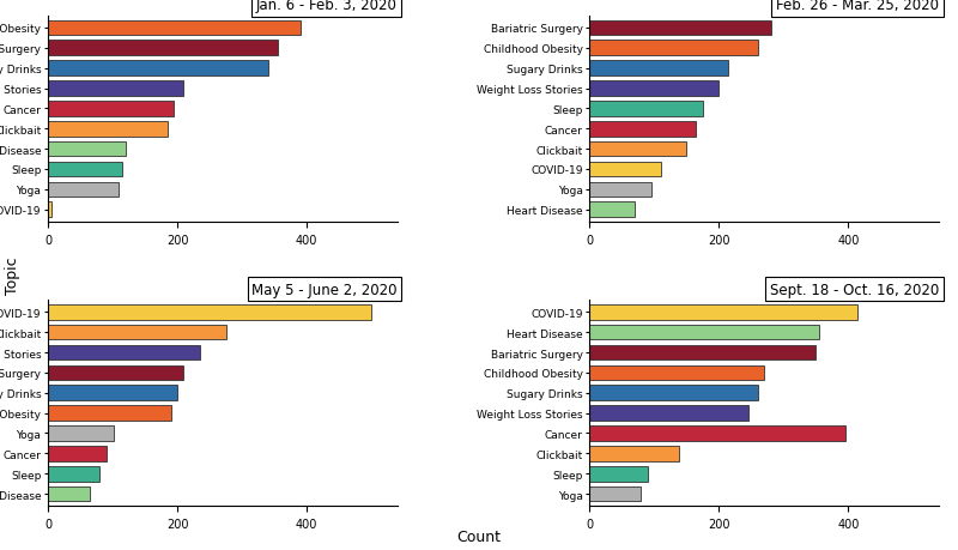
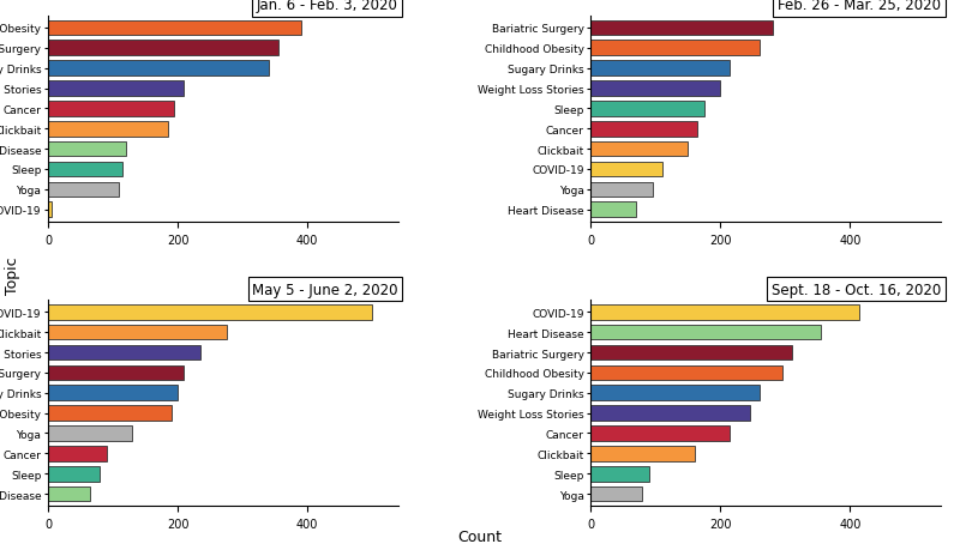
May 5 - June 2, 2020/Yoga: 102 -> 130
Sept. 18 - Oct. 16, 2020/Bariatric Surgery: 350 -> 310
Sept. 18 - Oct. 16, 2020/Childhood Obesity: 270 -> 295
Sept. 18 - Oct. 16, 2020/Cancer: 396 -> 215
Sept. 18 - Oct. 16, 2020/Clickbait: 138 -> 160
